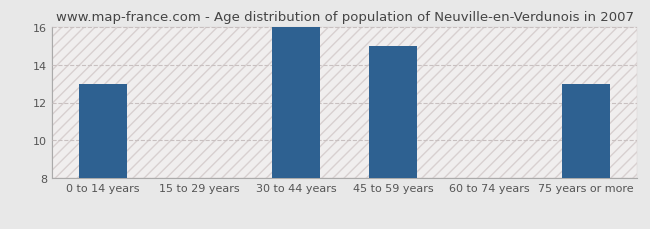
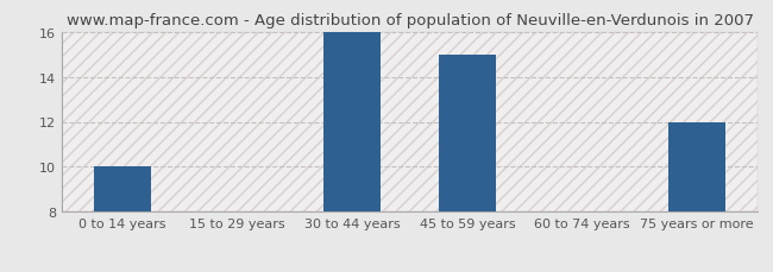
0 to 14 years: 13 -> 10
75 years or more: 13 -> 12
